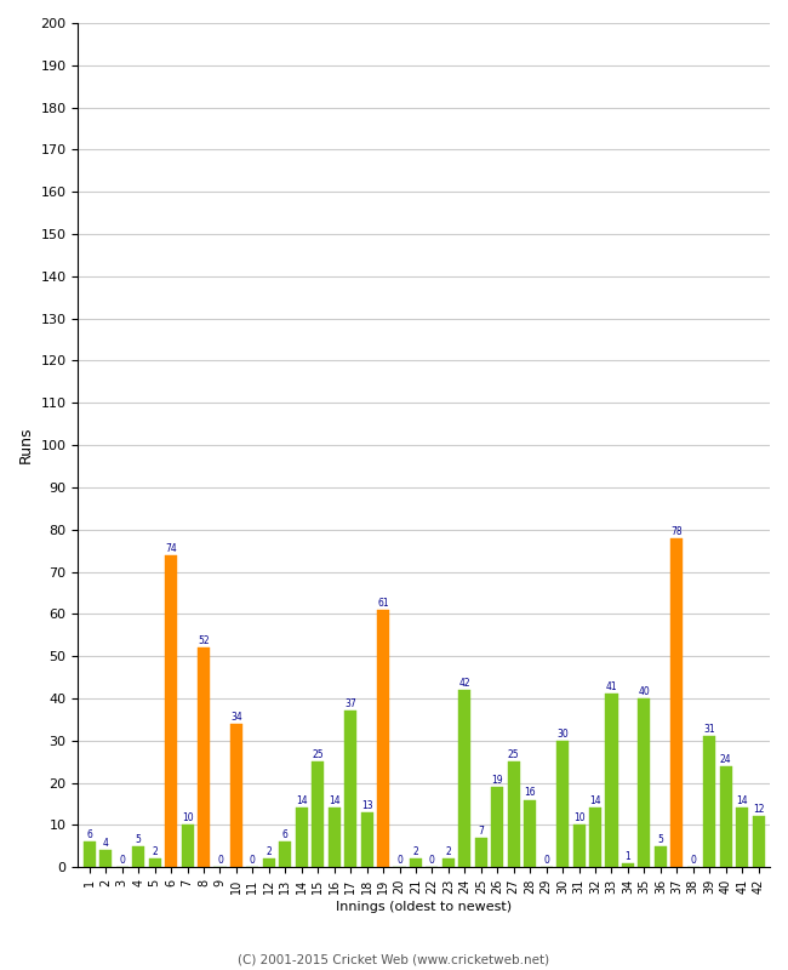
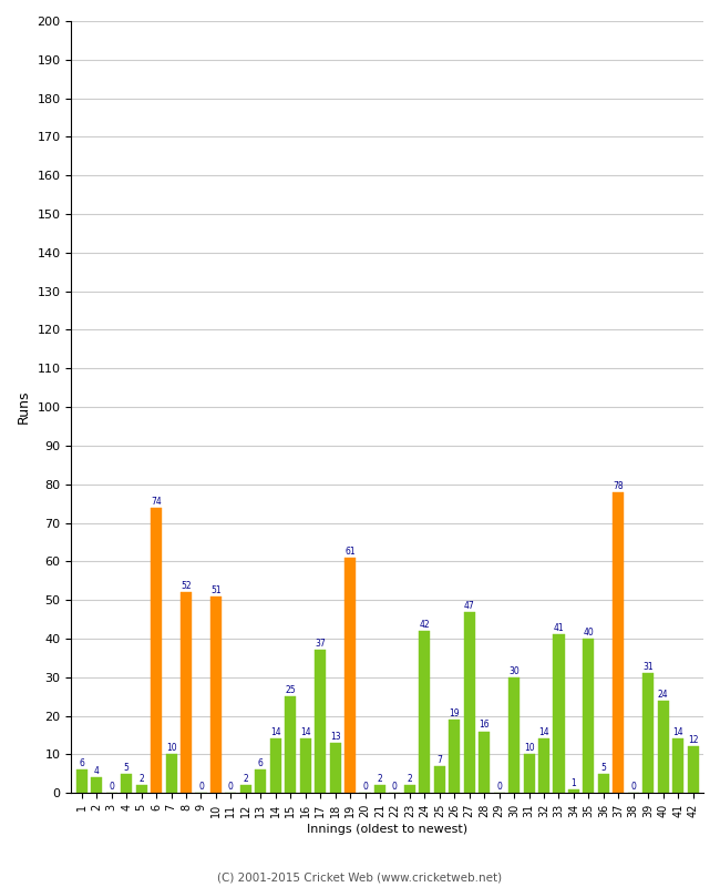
10: 34 -> 51
27: 25 -> 47
